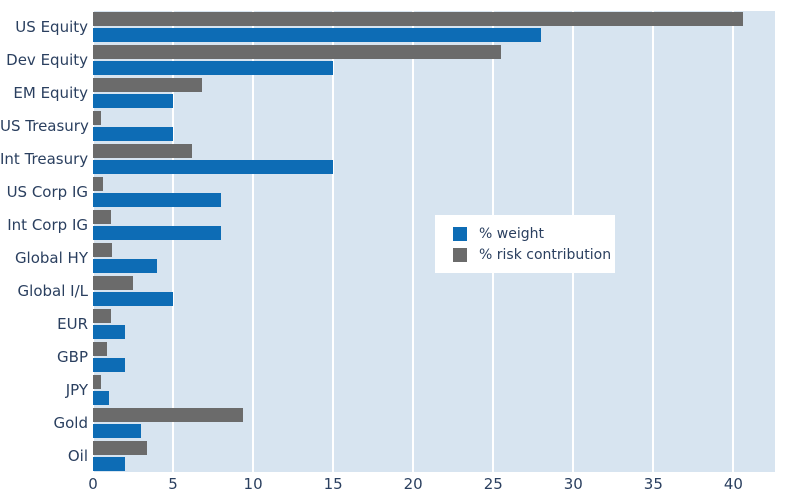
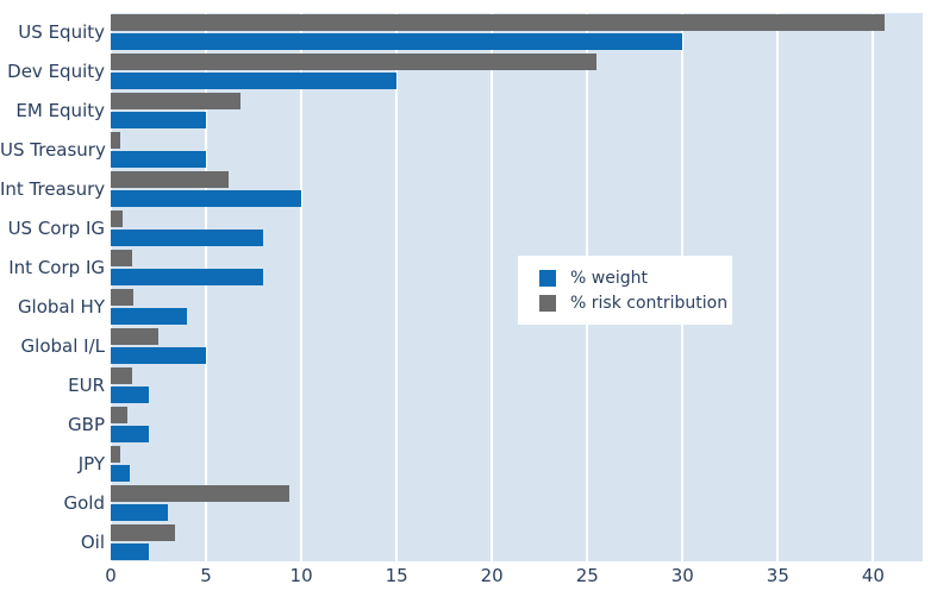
% weight/US Equity: 28 -> 30
% weight/Int Treasury: 15 -> 10
